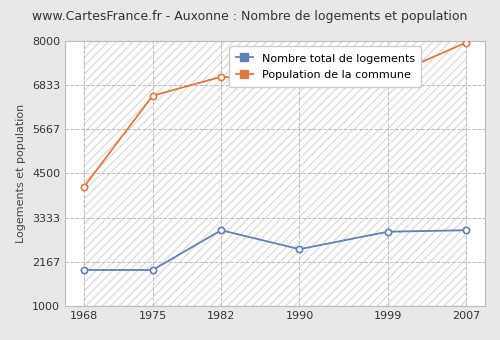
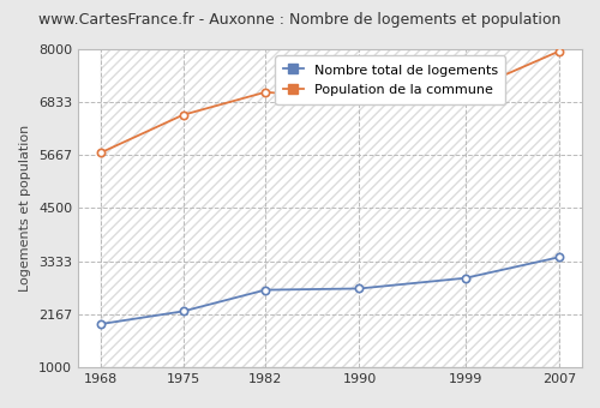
Population de la commune/1968: 4150 -> 5720
Nombre total de logements/1975: 1950 -> 2230
Nombre total de logements/1982: 3000 -> 2700
Nombre total de logements/1990: 2500 -> 2730
Nombre total de logements/2007: 3000 -> 3420
